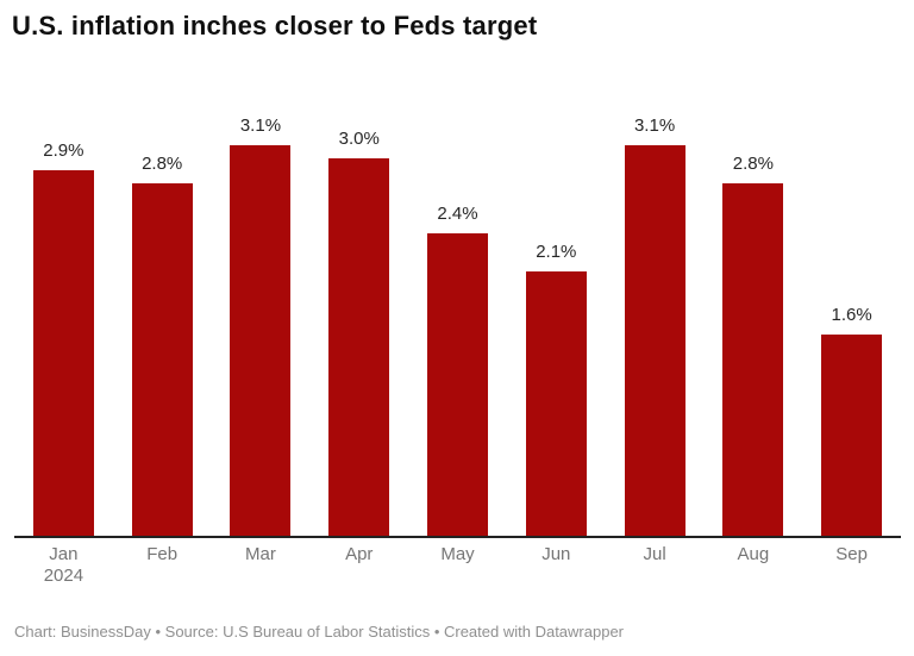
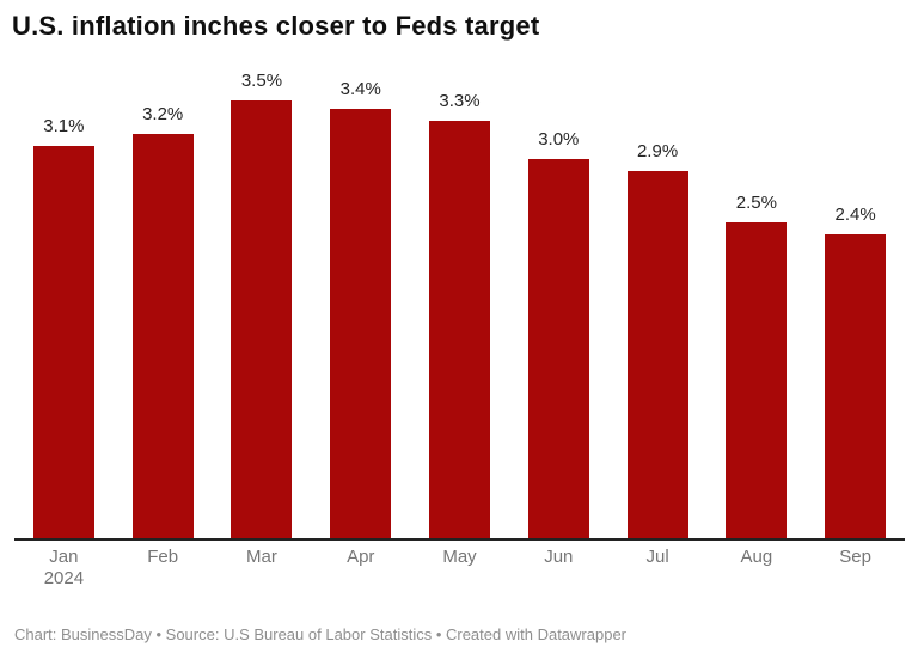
Jan 2024: 2.9% -> 3.1%
Feb: 2.8% -> 3.2%
Mar: 3.1% -> 3.5%
Apr: 3.0% -> 3.4%
May: 2.4% -> 3.3%
Jun: 2.1% -> 3.0%
Jul: 3.1% -> 2.9%
Aug: 2.8% -> 2.5%
Sep: 1.6% -> 2.4%
